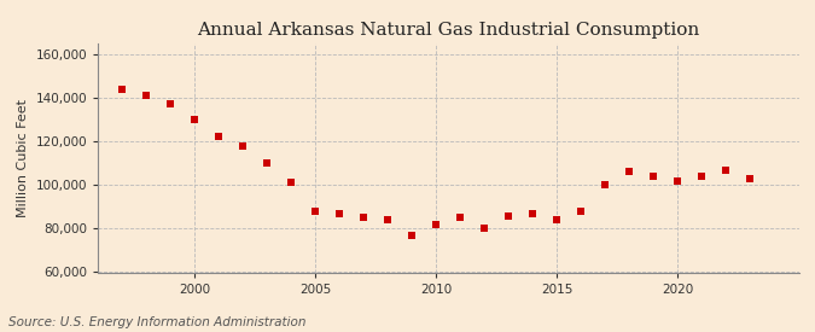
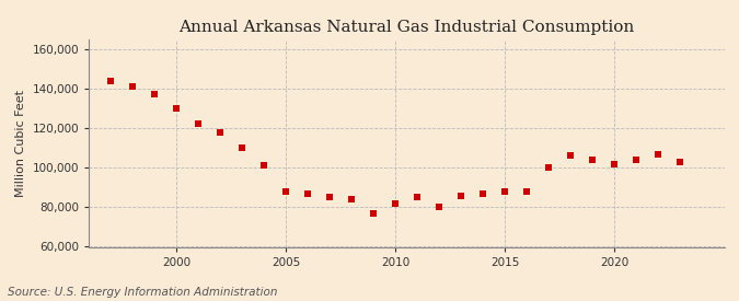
2015: 84,000 -> 88,000
